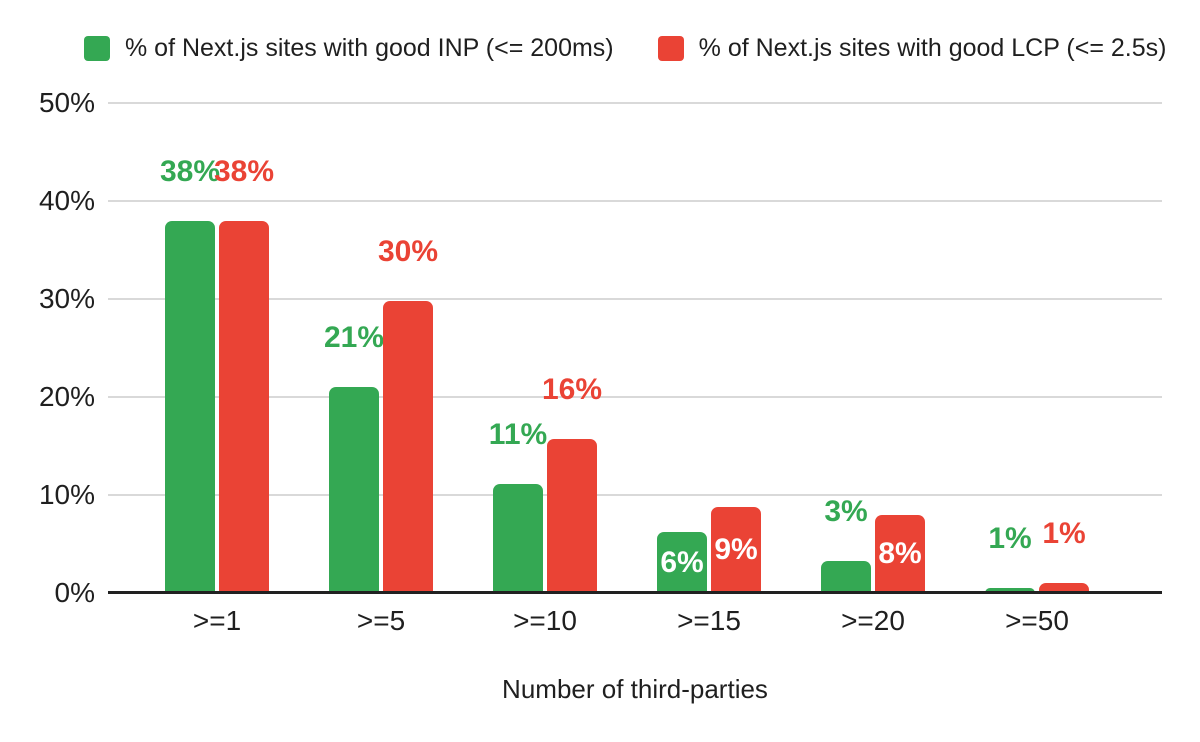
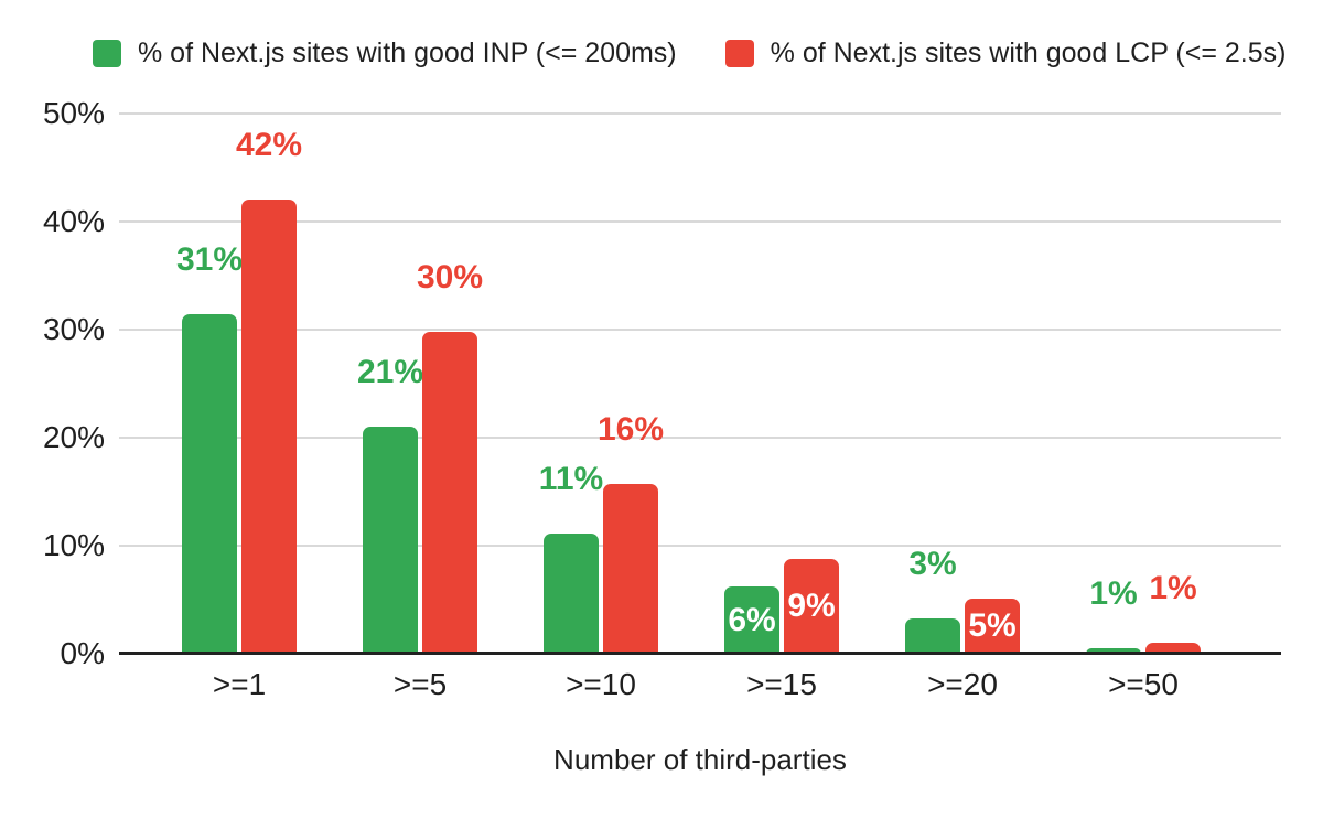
% of Next.js sites with good INP (<= 200ms)/>=1: 38% -> 31%
% of Next.js sites with good LCP (<= 2.5s)/>=1: 38% -> 42%
% of Next.js sites with good LCP (<= 2.5s)/>=20: 8% -> 5%
